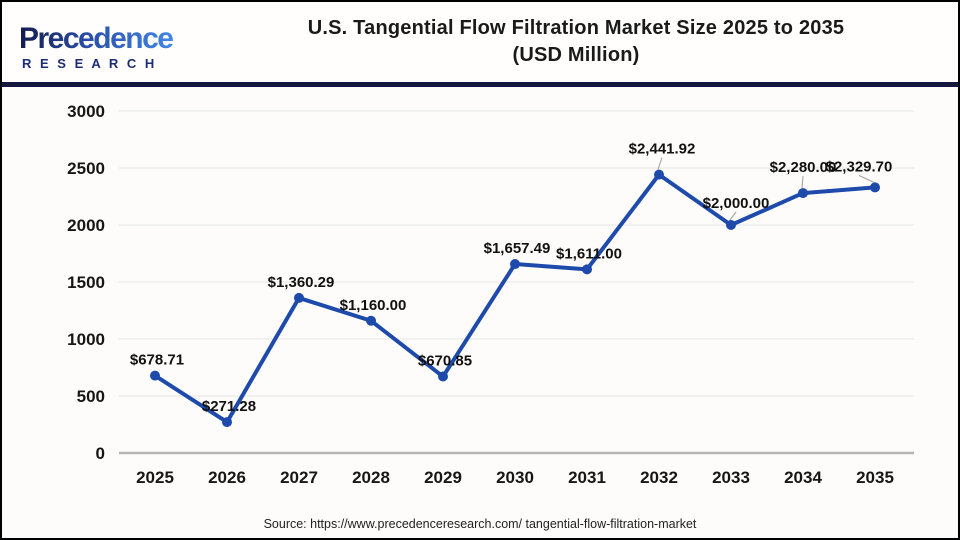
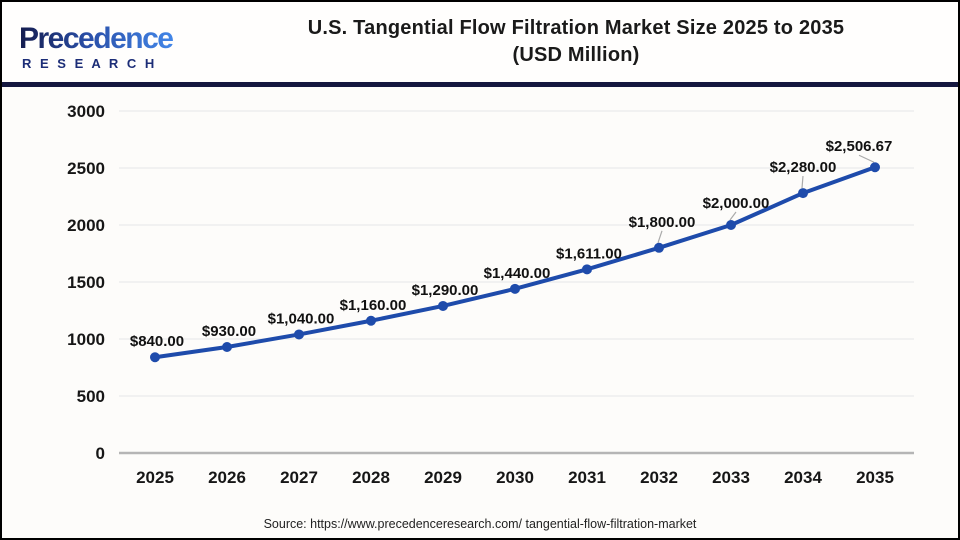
2025: $678.71 -> $840.00
2026: $271.28 -> $930.00
2027: $1,360.29 -> $1,040.00
2029: $670.85 -> $1,290.00
2030: $1,657.49 -> $1,440.00
2032: $2,441.92 -> $1,800.00
2035: $2,329.70 -> $2,506.67
